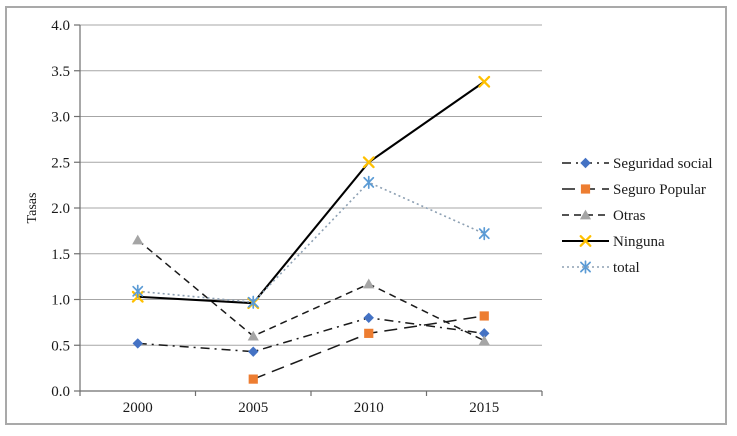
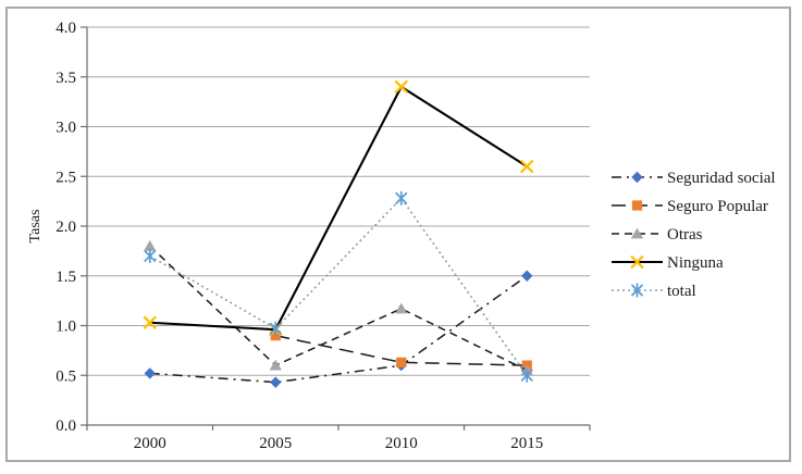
Otras/2000: 1.6 -> 1.8
total/2000: 1.1 -> 1.7
Seguro Popular/2005: 0.1 -> 0.9
Seguridad social/2010: 0.8 -> 0.6
Ninguna/2010: 2.5 -> 3.4
Seguridad social/2015: 0.6 -> 1.5
Seguro Popular/2015: 0.8 -> 0.6
Ninguna/2015: 3.4 -> 2.6
total/2015: 1.7 -> 0.5
